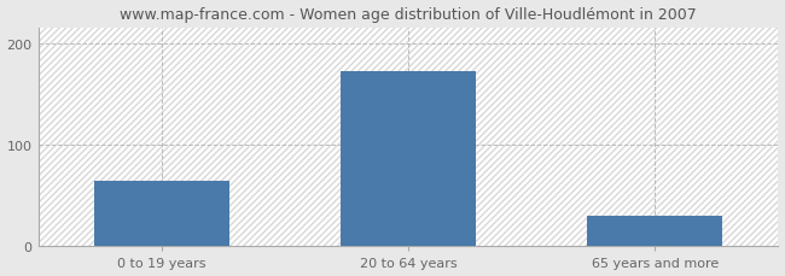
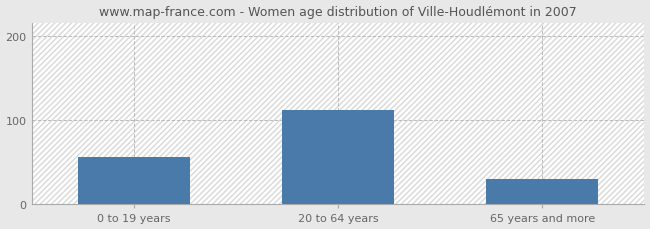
0 to 19 years: 65 -> 56
20 to 64 years: 172 -> 112
